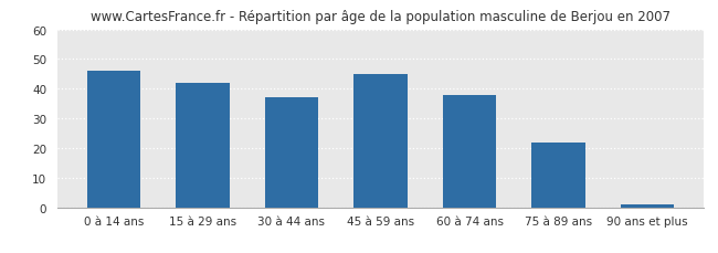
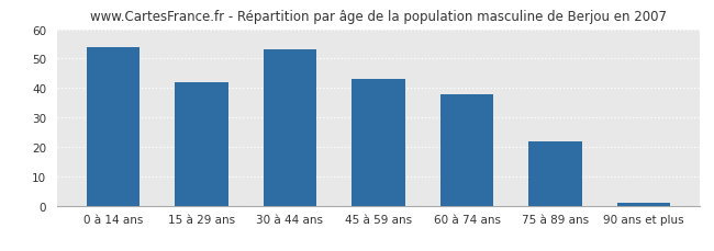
0 à 14 ans: 46 -> 54
30 à 44 ans: 37 -> 53
45 à 59 ans: 45 -> 43
